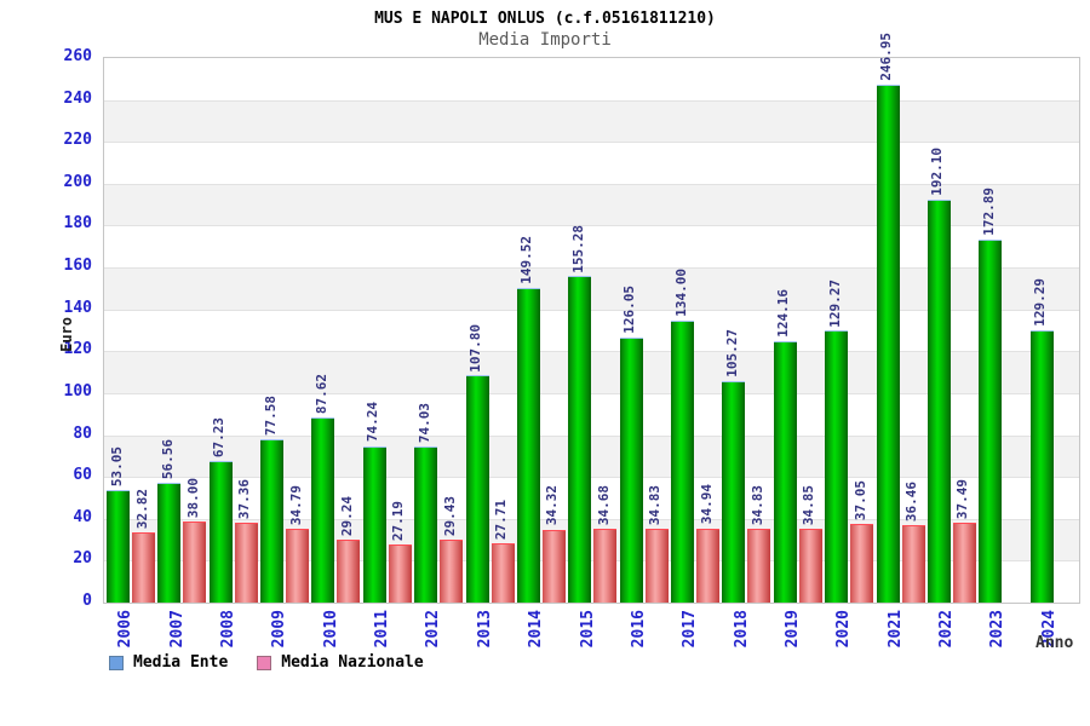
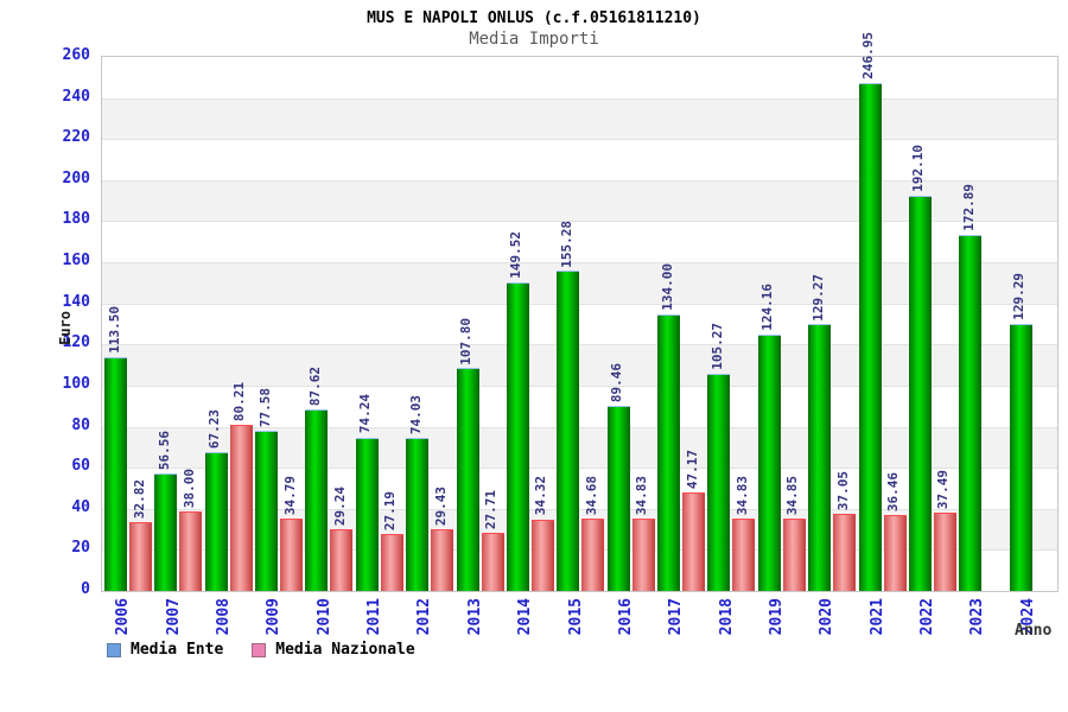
Media Ente/2006: 53.05 -> 113.50
Media Nazionale/2008: 37.36 -> 80.21
Media Ente/2016: 126.05 -> 89.46
Media Nazionale/2017: 34.94 -> 47.17
